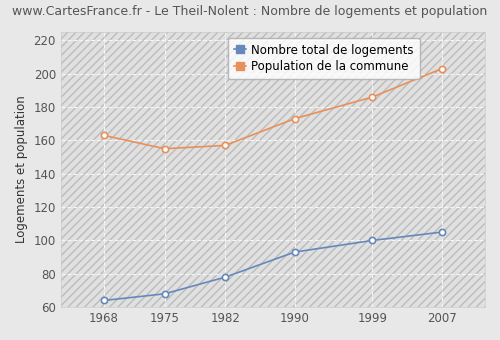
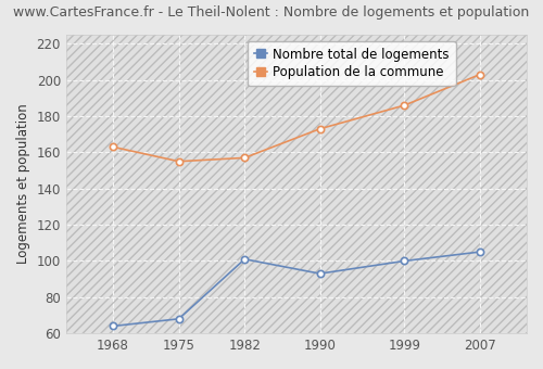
Nombre total de logements/1982: 78 -> 101
